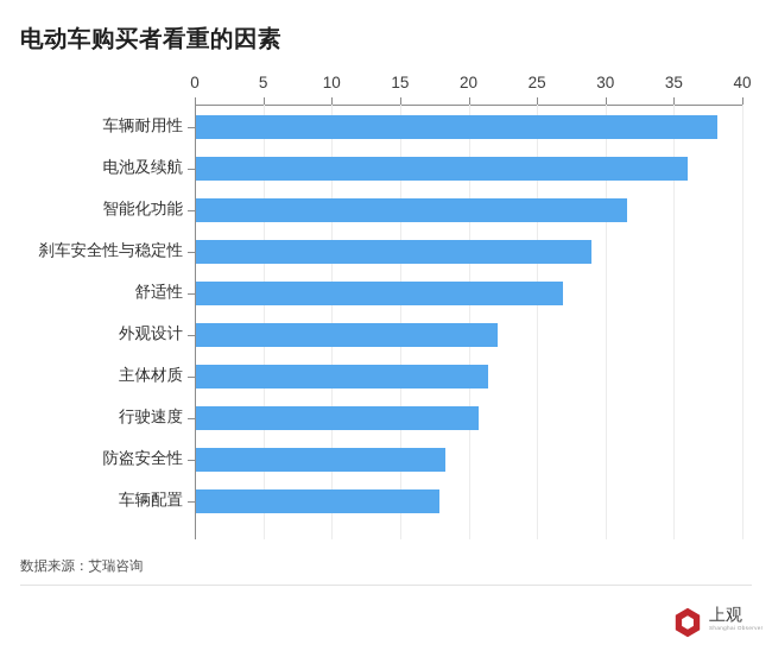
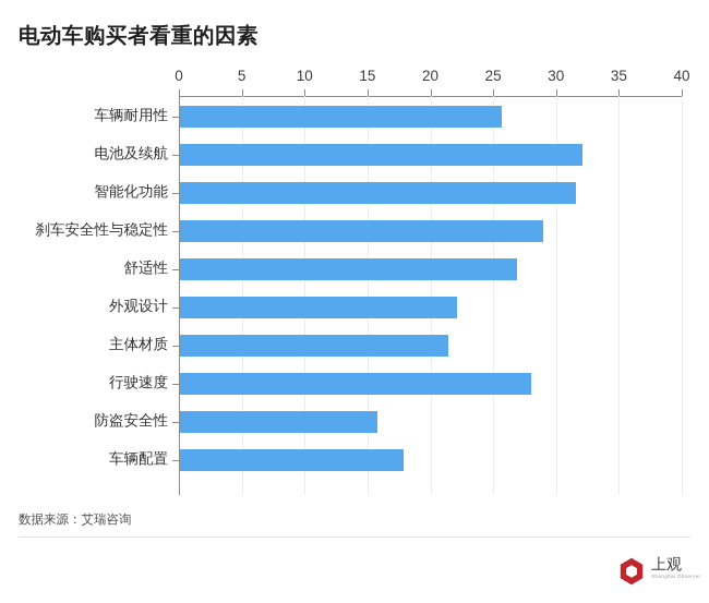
车辆耐用性: 38.2 -> 25.7
电池及续航: 36.0 -> 32.1
行驶速度: 20.7 -> 28.0
防盗安全性: 18.3 -> 15.8
